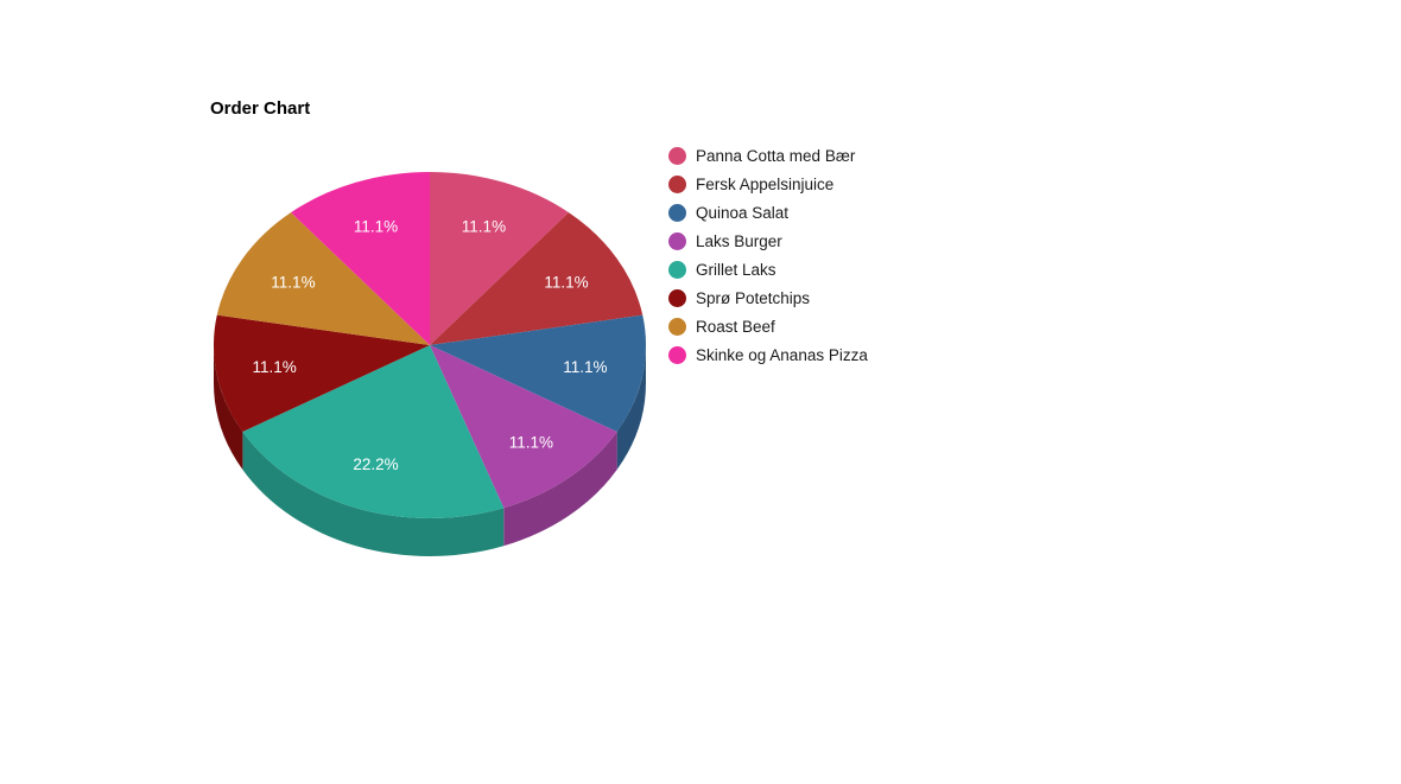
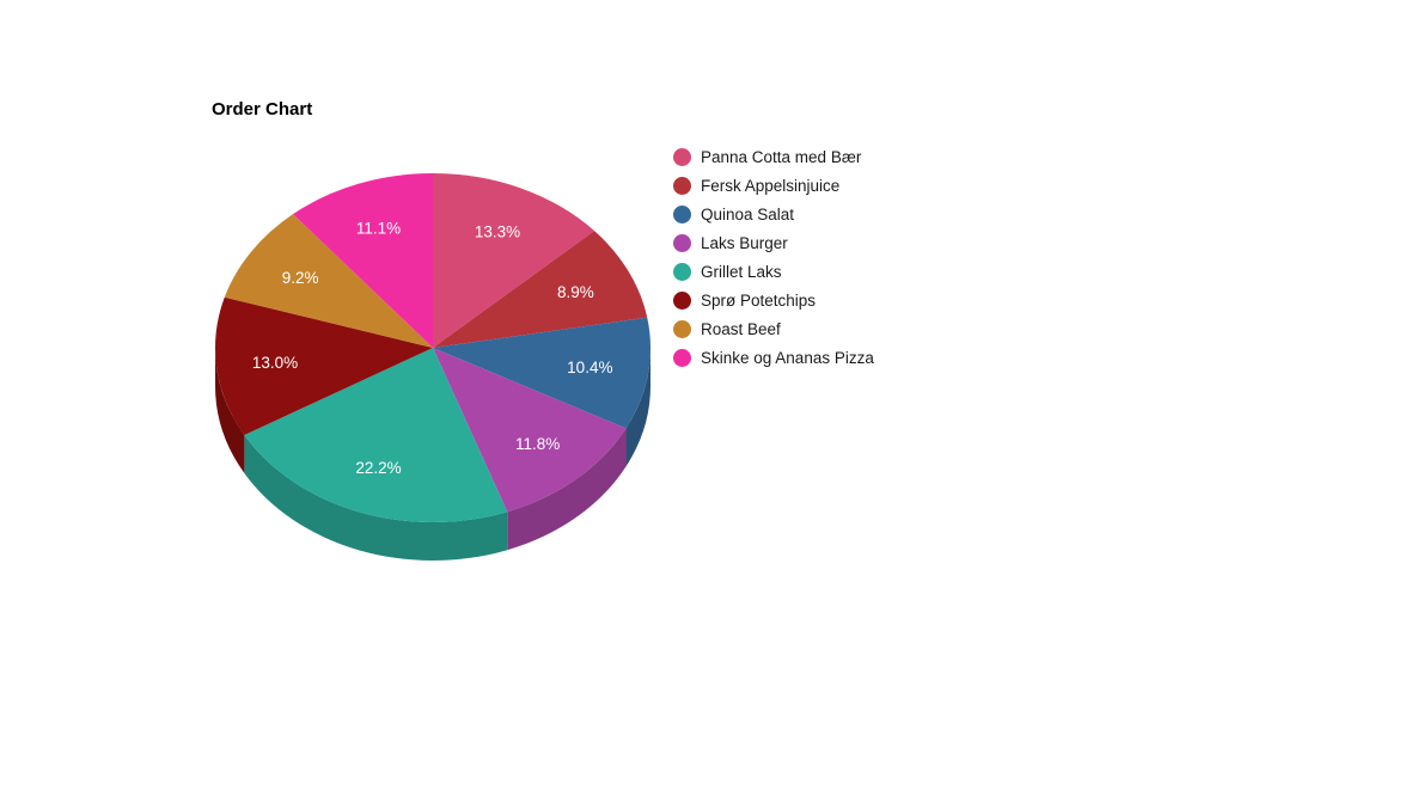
Panna Cotta med Bær: 11.1% -> 13.3%
Fersk Appelsinjuice: 11.1% -> 8.9%
Quinoa Salat: 11.1% -> 10.4%
Laks Burger: 11.1% -> 11.8%
Sprø Potetchips: 11.1% -> 13.0%
Roast Beef: 11.1% -> 9.2%
